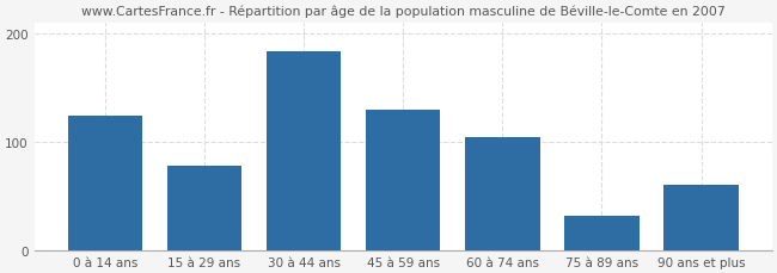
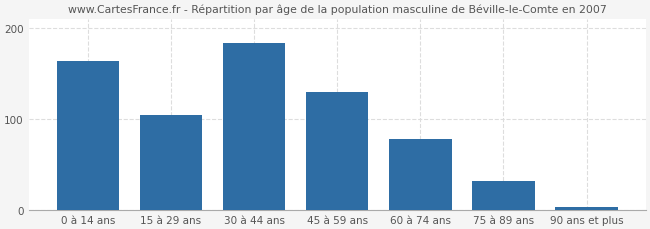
0 à 14 ans: 124 -> 163
15 à 29 ans: 78 -> 104
60 à 74 ans: 104 -> 78
90 ans et plus: 60 -> 3
